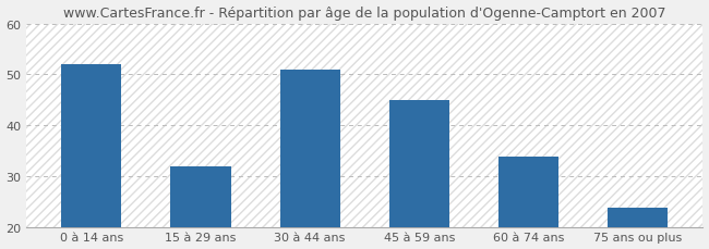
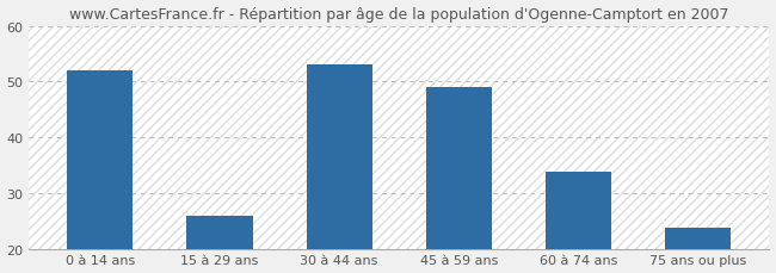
15 à 29 ans: 32 -> 26
30 à 44 ans: 51 -> 53
45 à 59 ans: 45 -> 49
